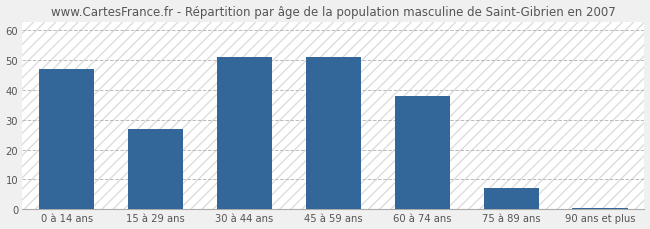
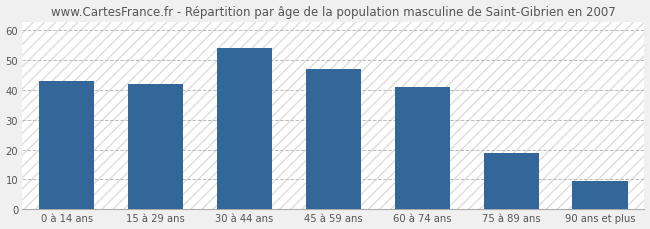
0 à 14 ans: 47.0 -> 43.0
15 à 29 ans: 27.0 -> 42.0
30 à 44 ans: 51.0 -> 54.0
45 à 59 ans: 51.0 -> 47.0
60 à 74 ans: 38.0 -> 41.0
75 à 89 ans: 7.0 -> 19.0
90 ans et plus: 0.5 -> 9.5
